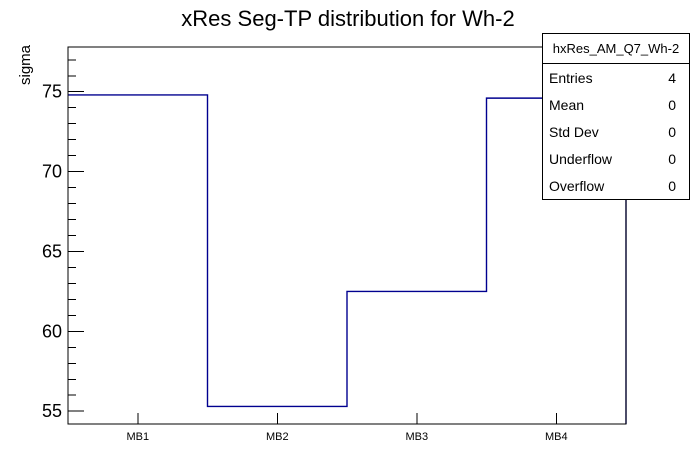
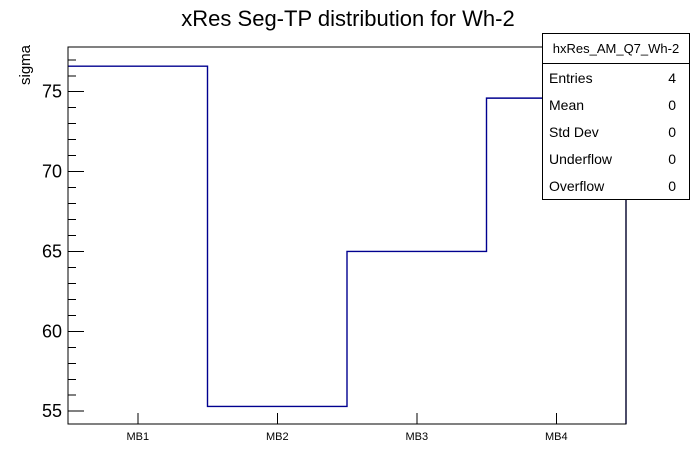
MB1: 74.8 -> 76.6
MB3: 62.5 -> 65.0
